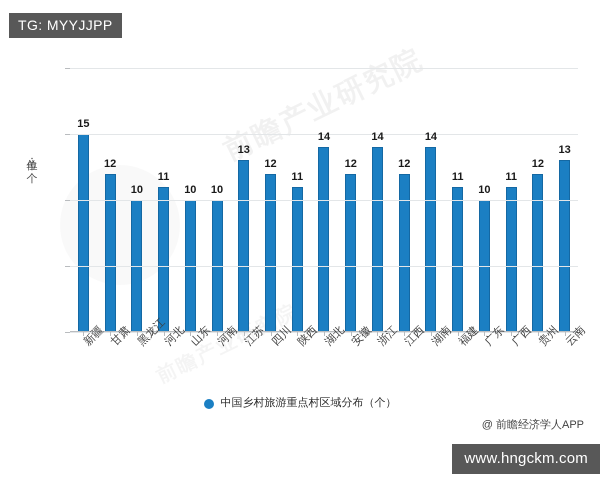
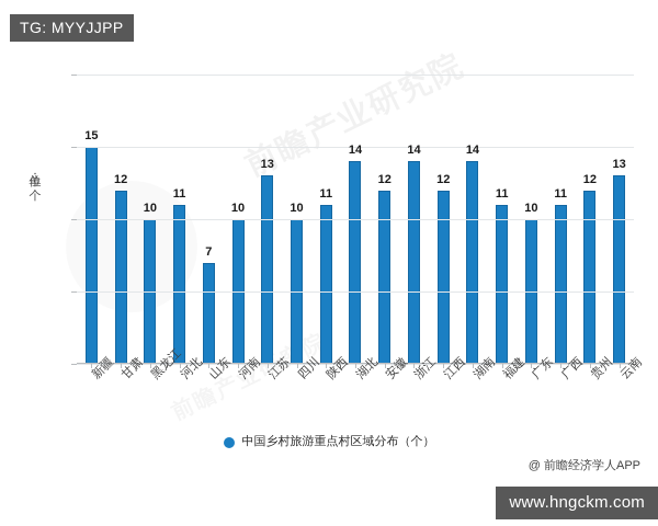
山东: 10 -> 7
四川: 12 -> 10
